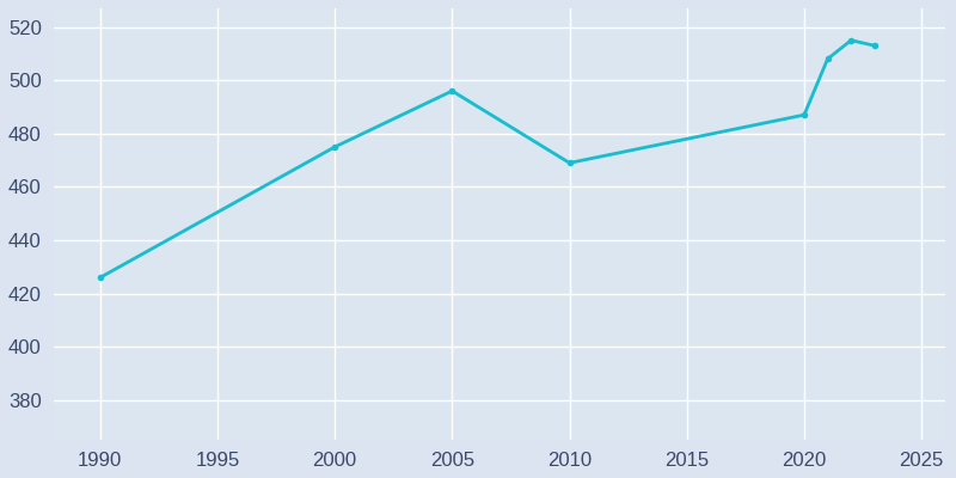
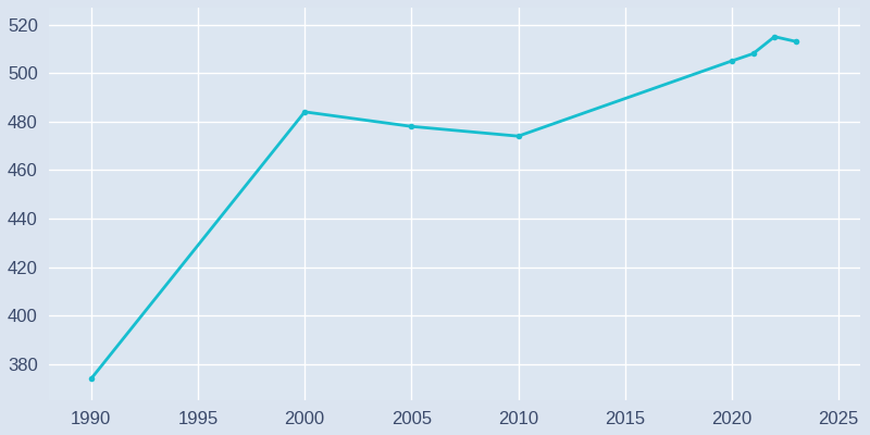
1990: 426 -> 374
2000: 475 -> 484
2005: 496 -> 478
2010: 469 -> 474
2020: 487 -> 505
